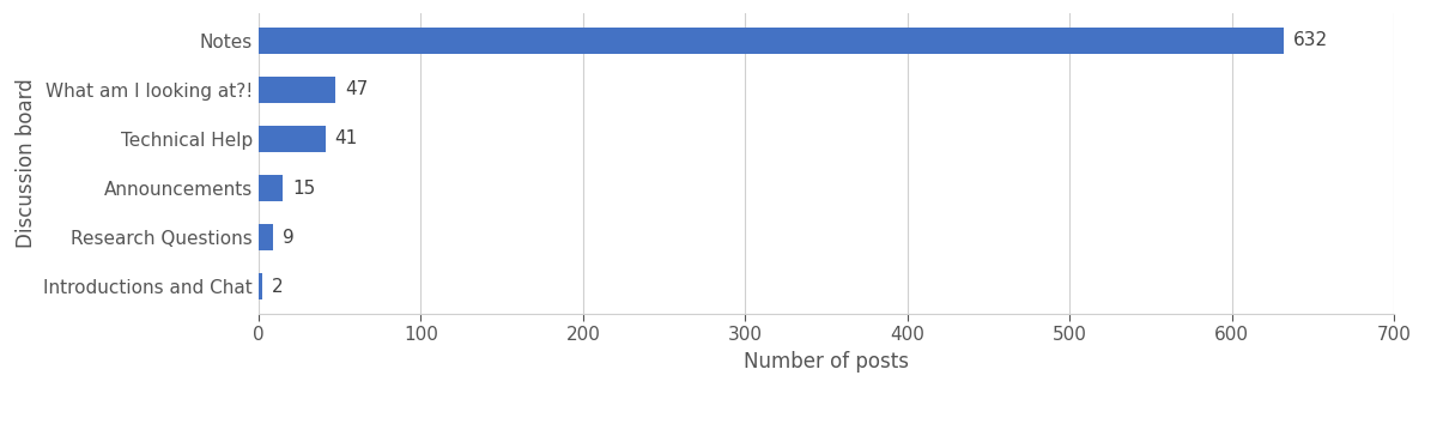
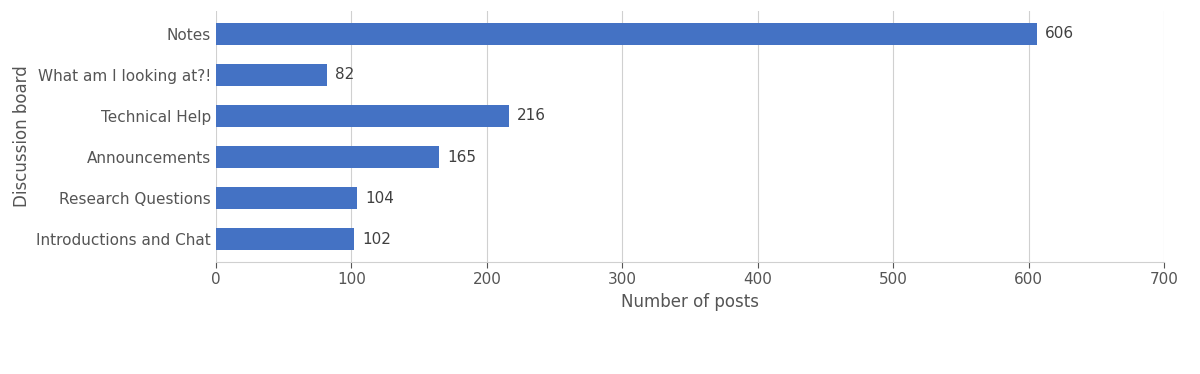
Notes: 632 -> 606
What am I looking at?!: 47 -> 82
Technical Help: 41 -> 216
Announcements: 15 -> 165
Research Questions: 9 -> 104
Introductions and Chat: 2 -> 102
